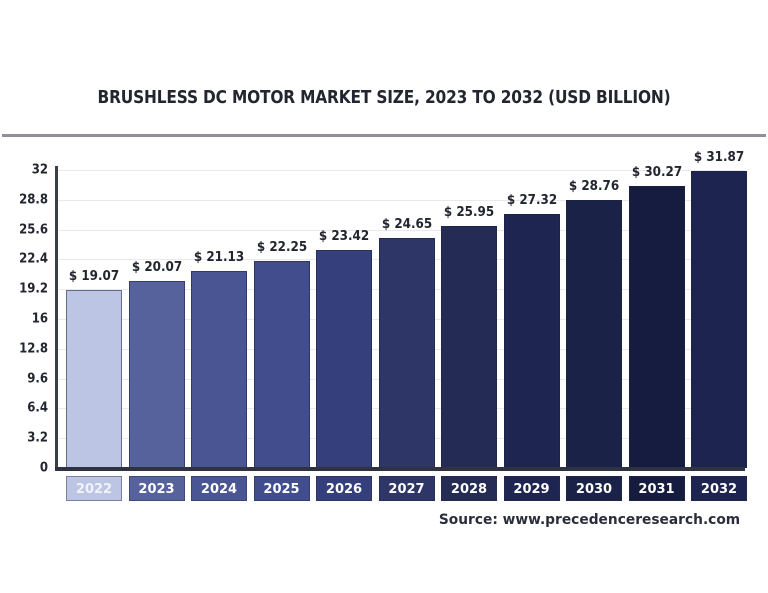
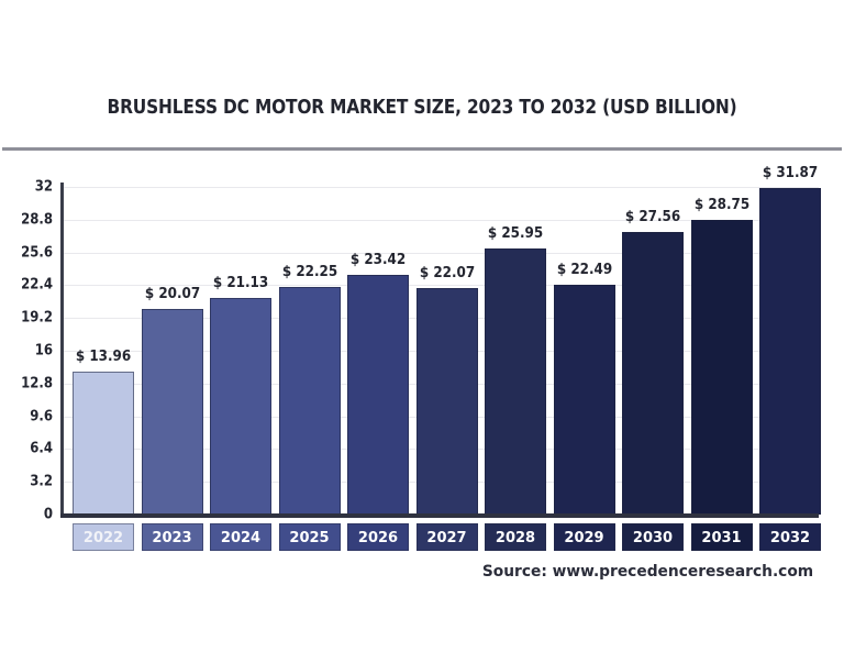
2022: 19.07 -> 13.96
2027: 24.65 -> 22.07
2029: 27.32 -> 22.49
2030: 28.76 -> 27.56
2031: 30.27 -> 28.75
